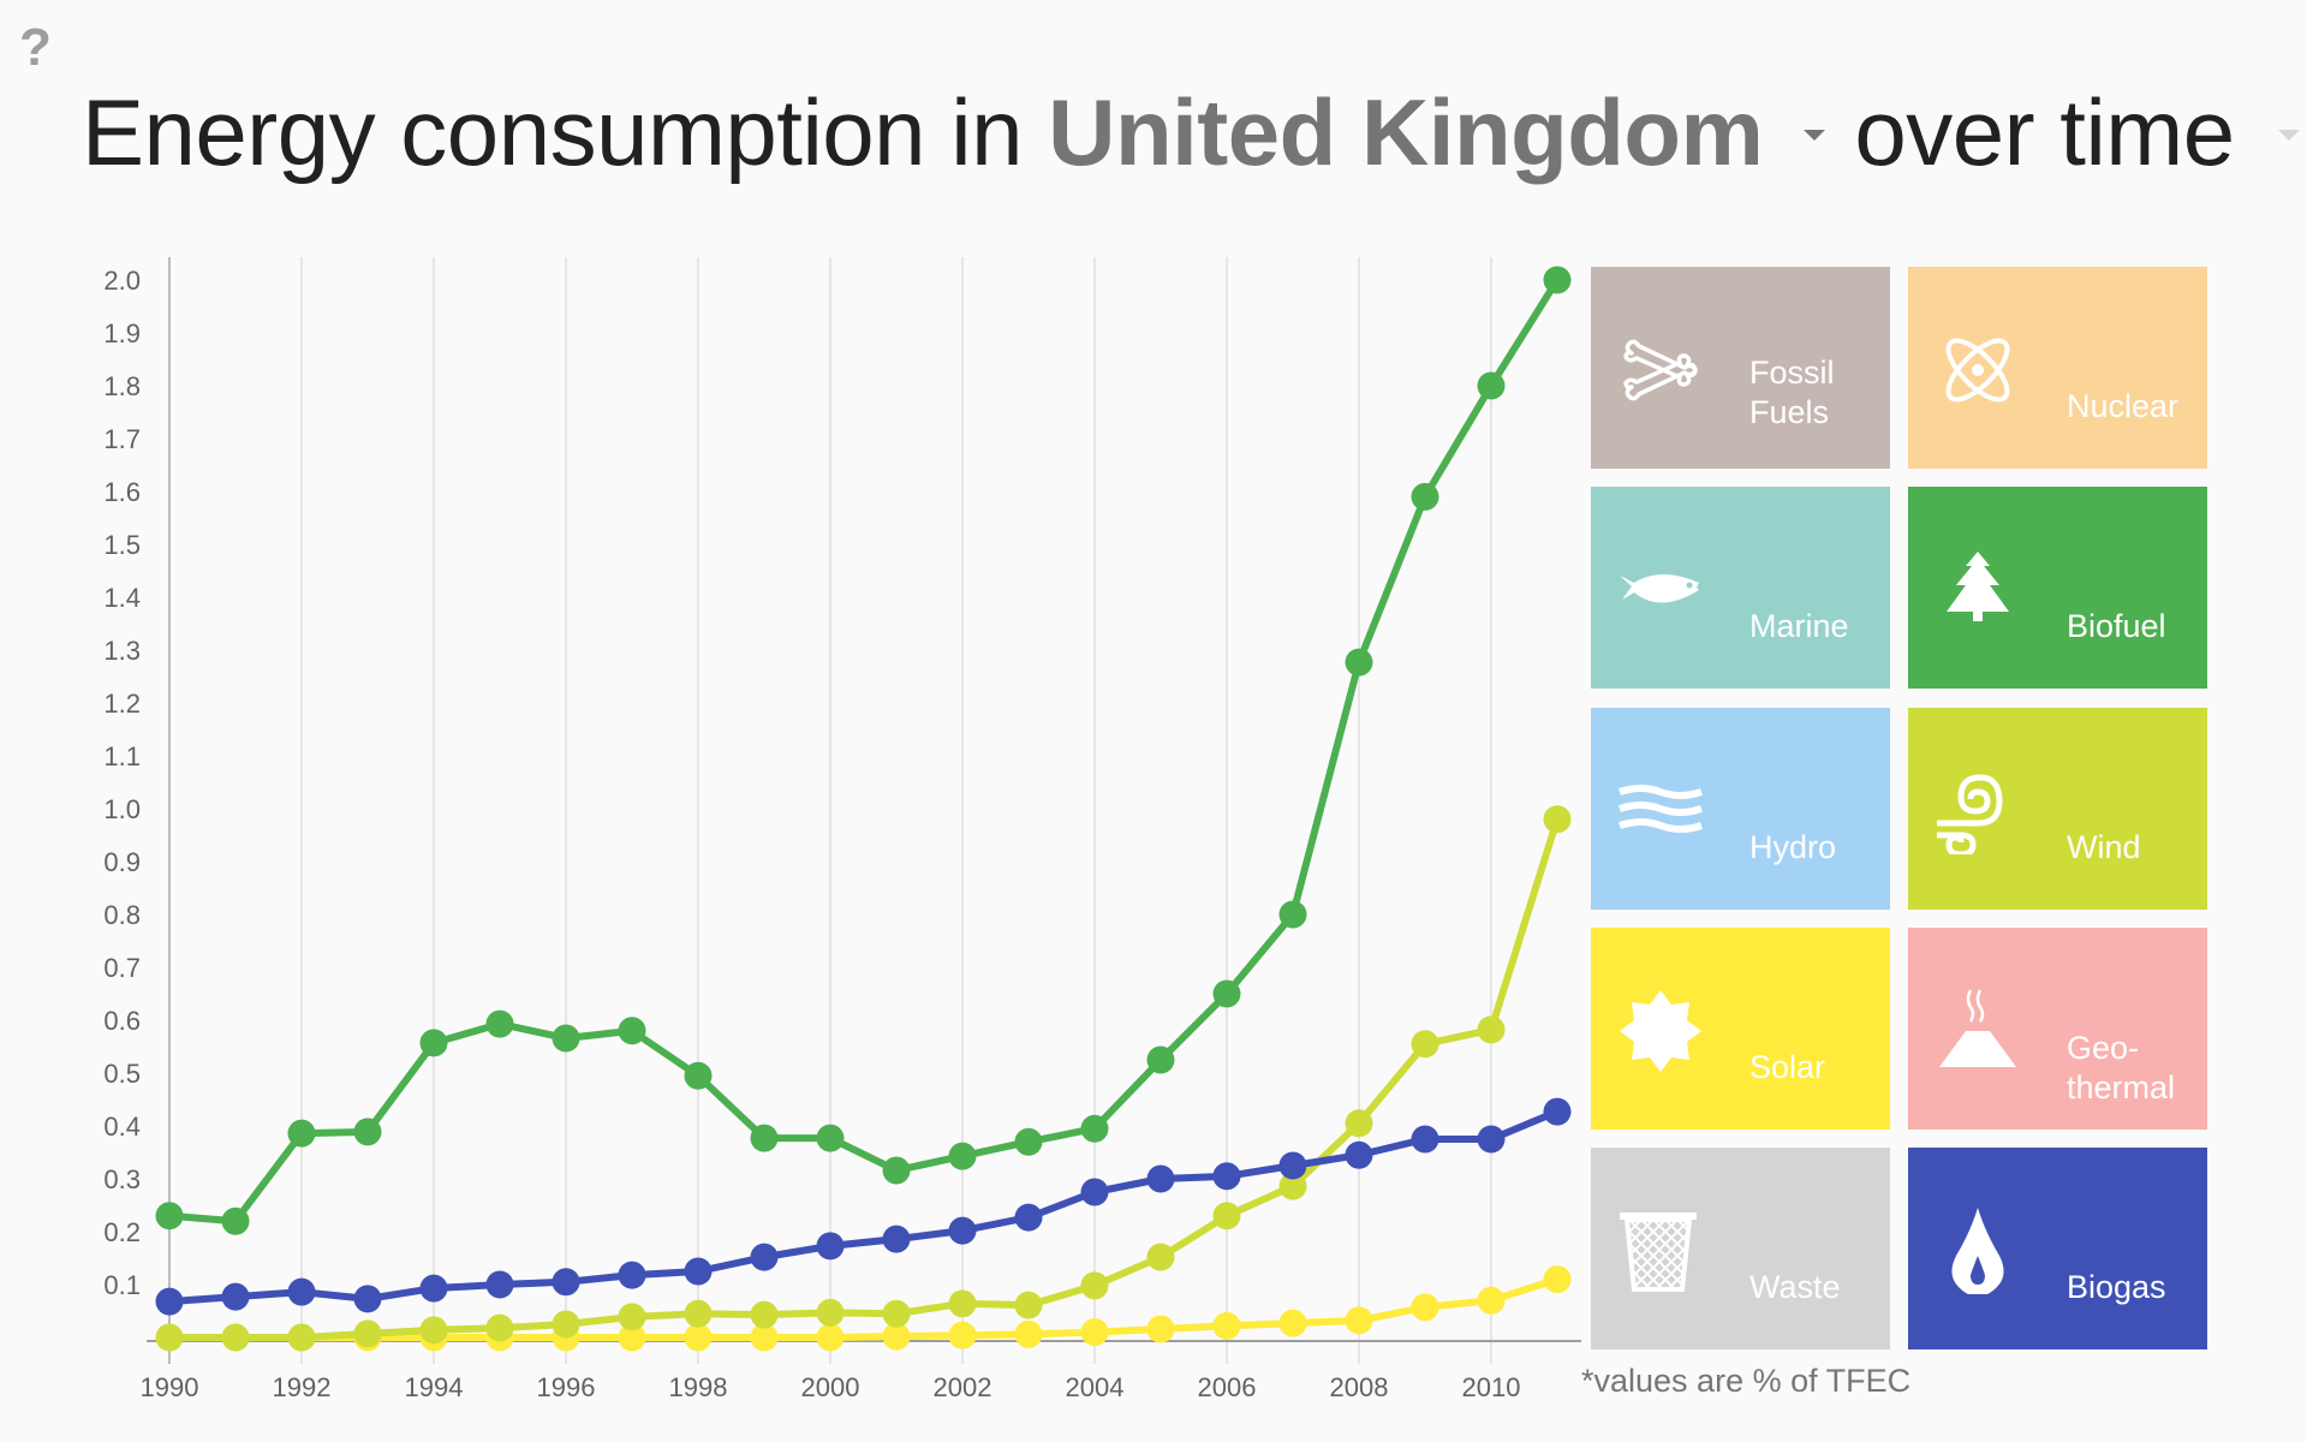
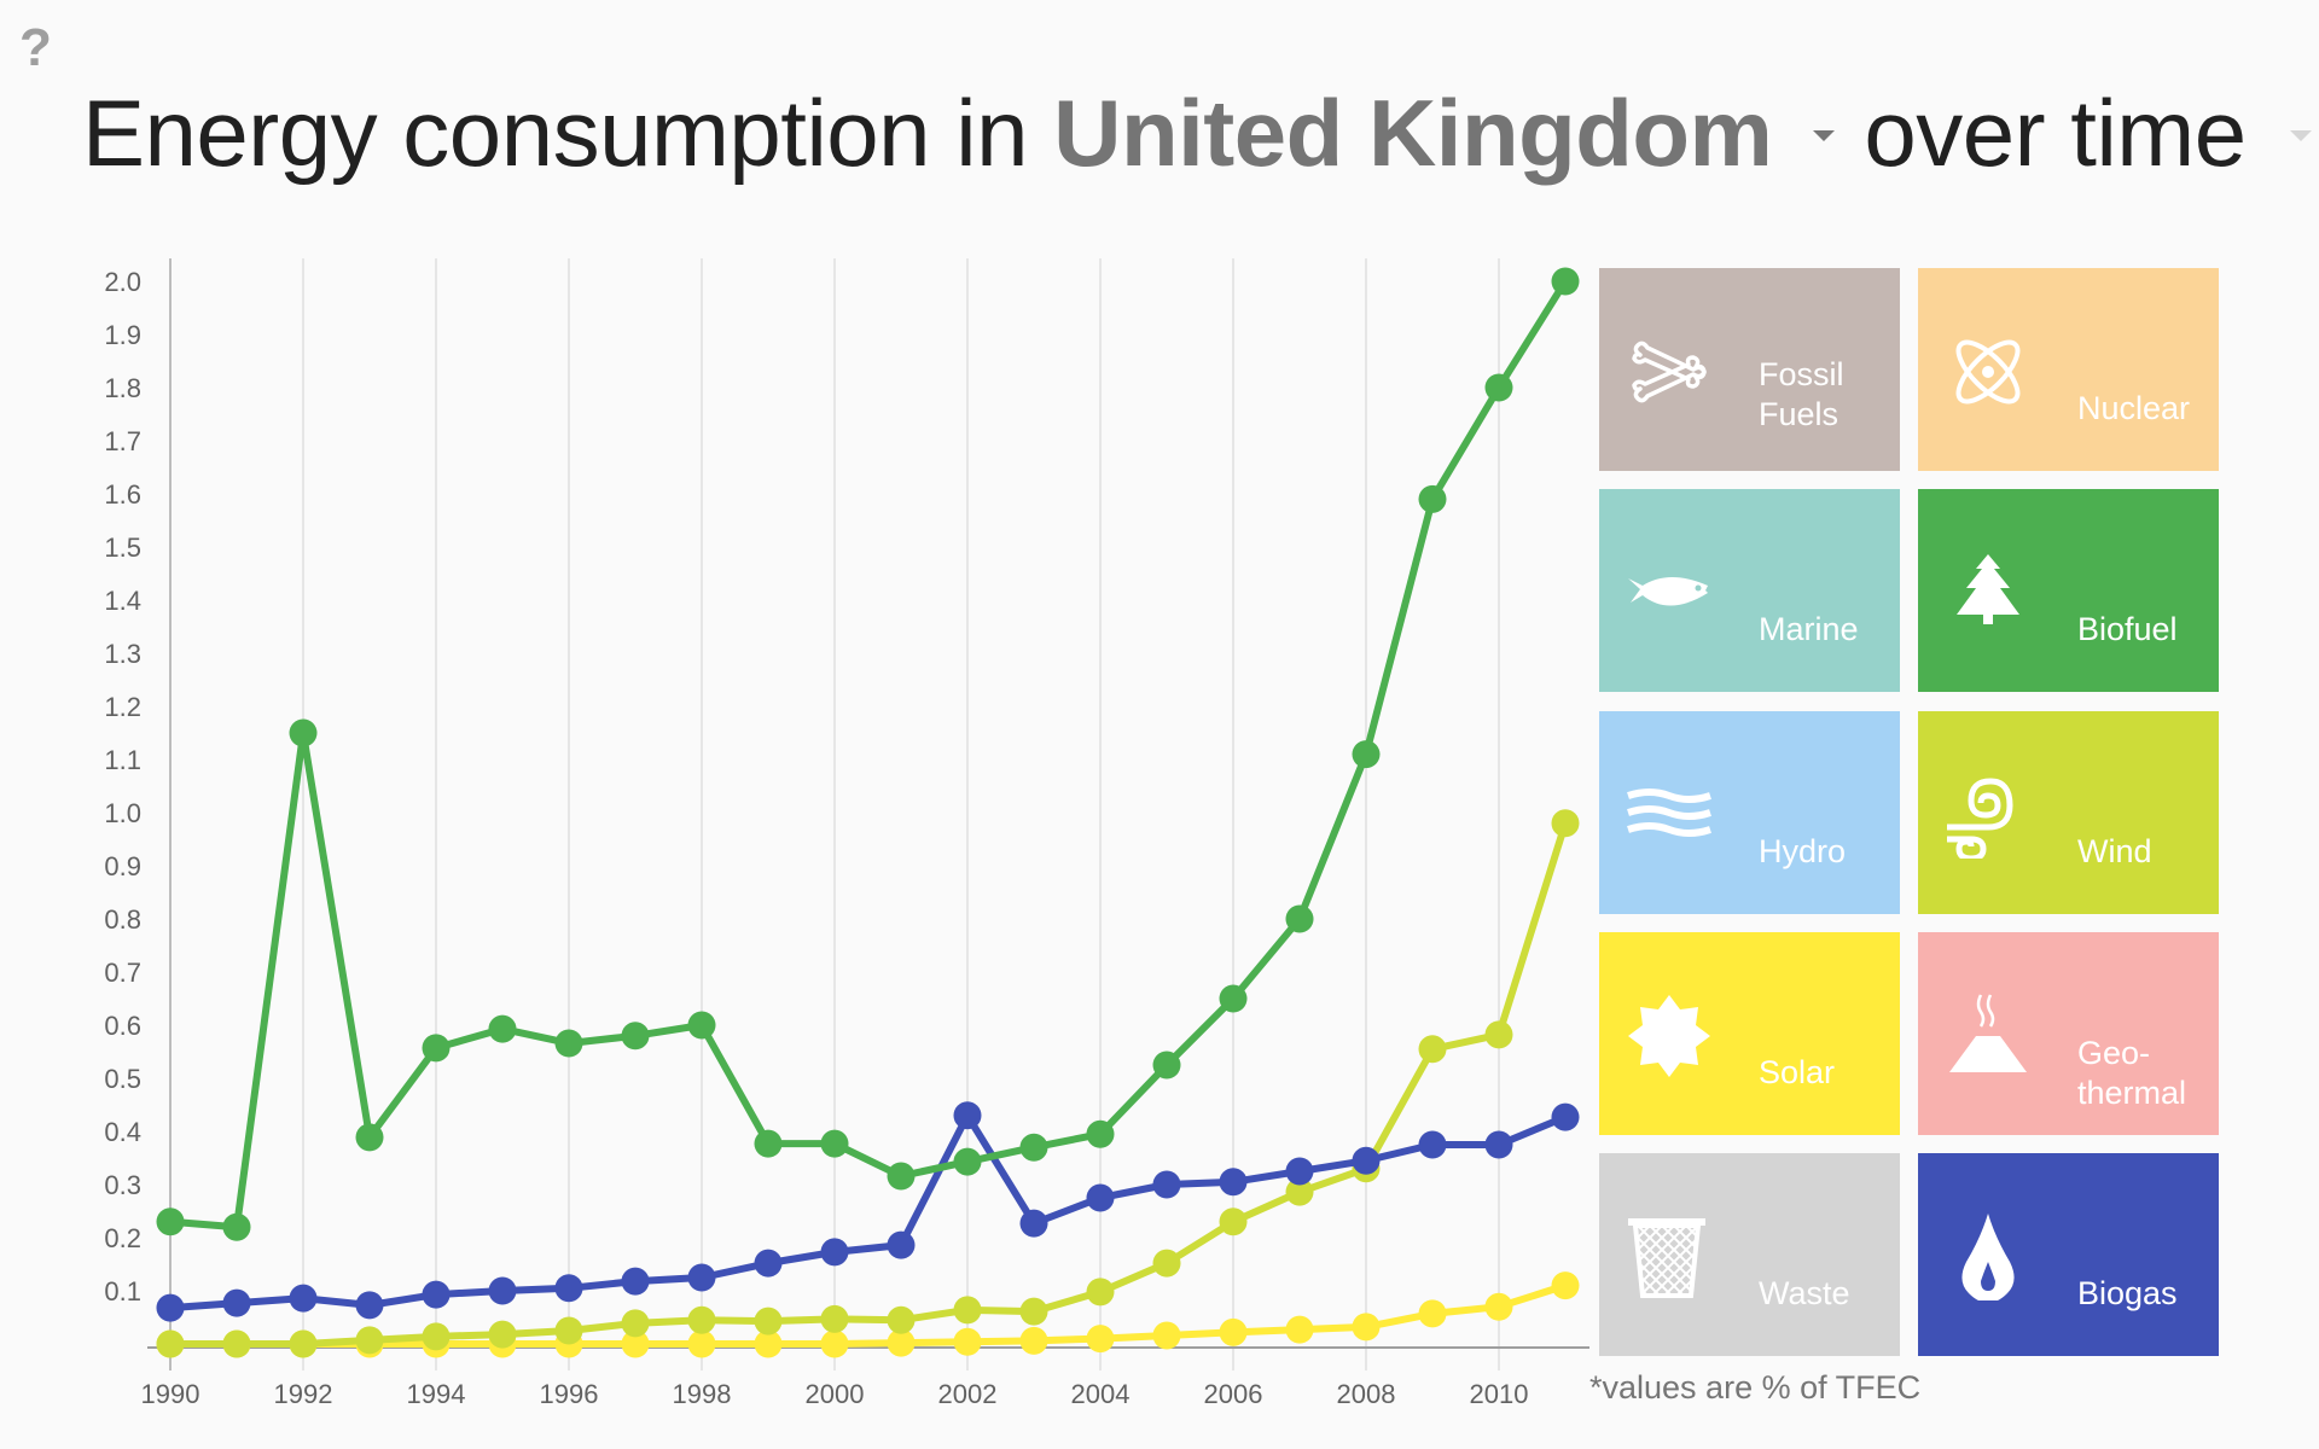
Biofuel/1992: 0.39 -> 1.15
Biofuel/1998: 0.49 -> 0.60
Biogas/2002: 0.20 -> 0.43
Wind/2008: 0.41 -> 0.33
Biofuel/2008: 1.28 -> 1.11
